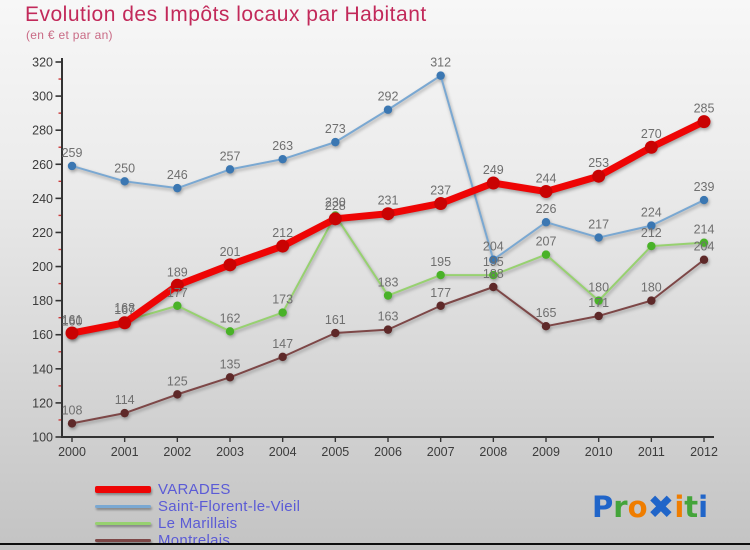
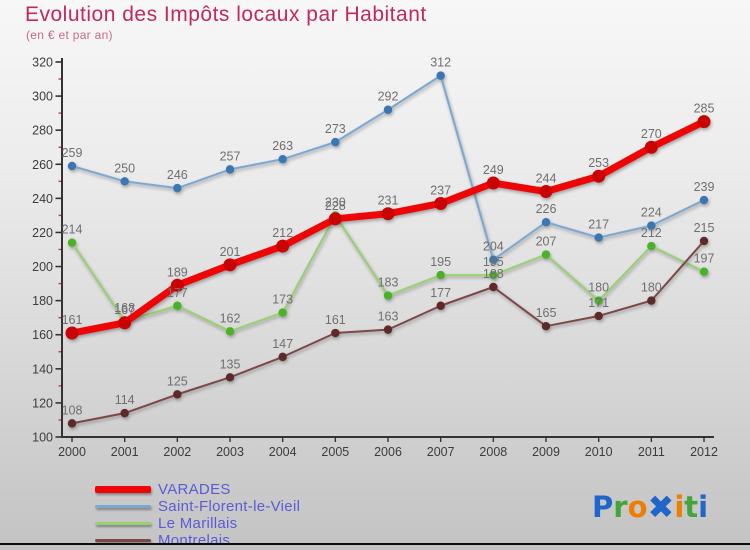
Le Marillais/2000: 160 -> 214
Le Marillais/2012: 214 -> 197
Montrelais/2012: 204 -> 215
